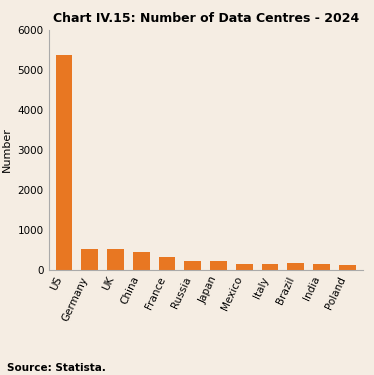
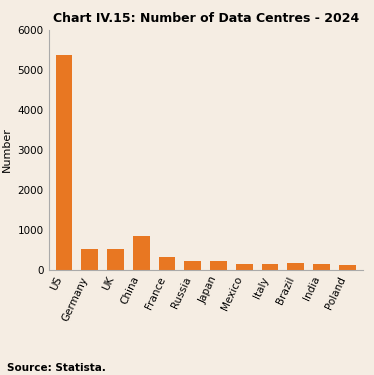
China: 460 -> 850
